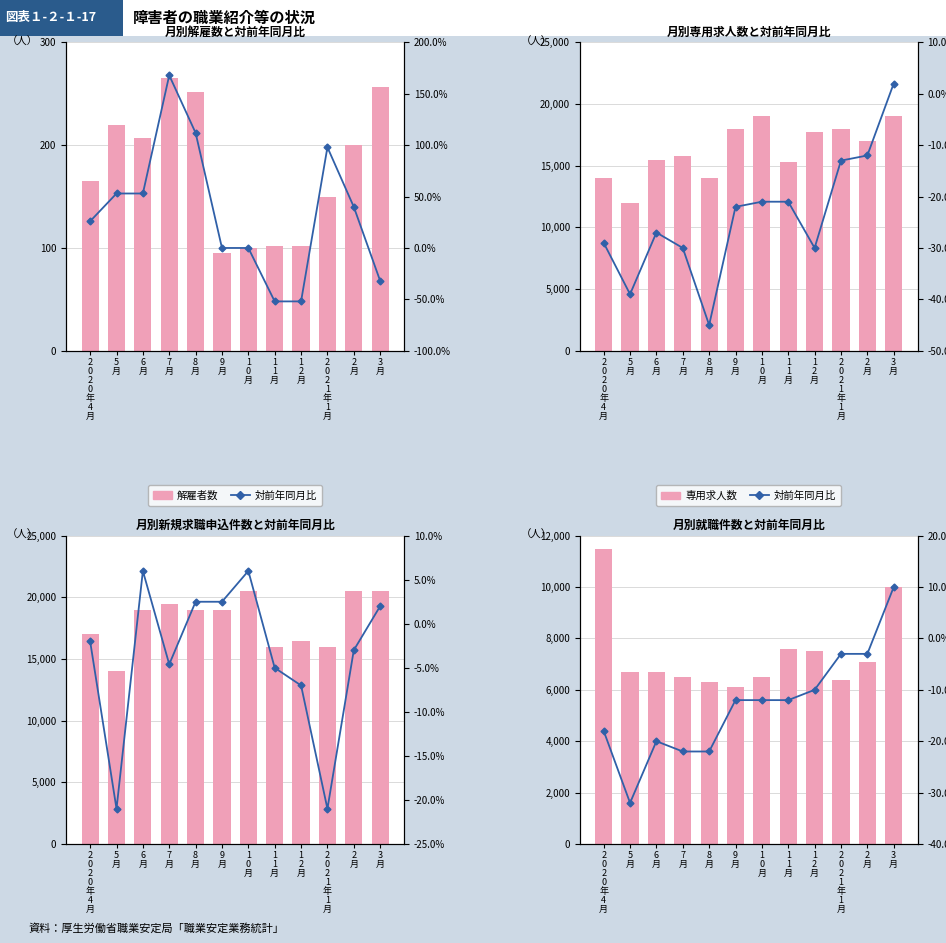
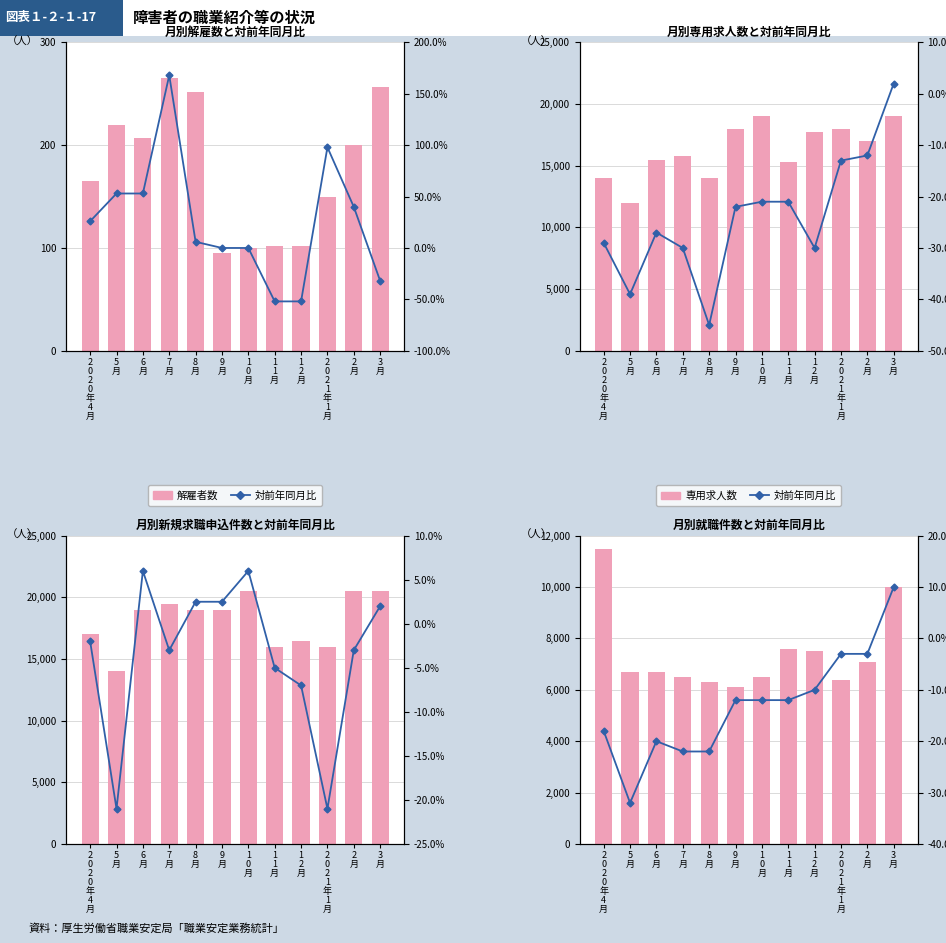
月別解雇数と対前年同月比/対前年同月比/8 月: 112% -> 6%
月別新規求職申込件数と対前年同月比/対前年同月比/7 月: -4.6% -> -3.0%
